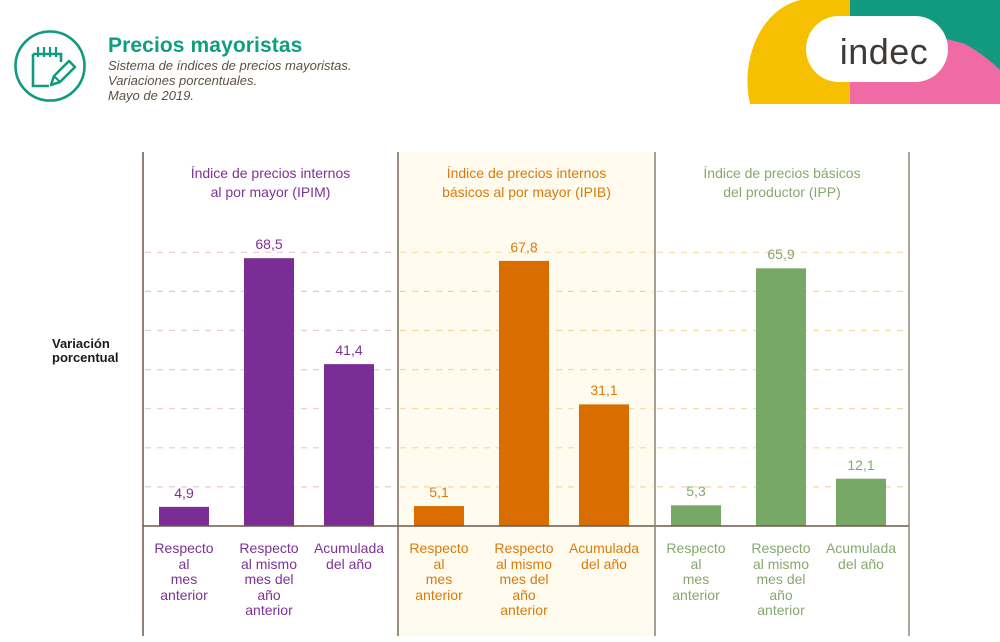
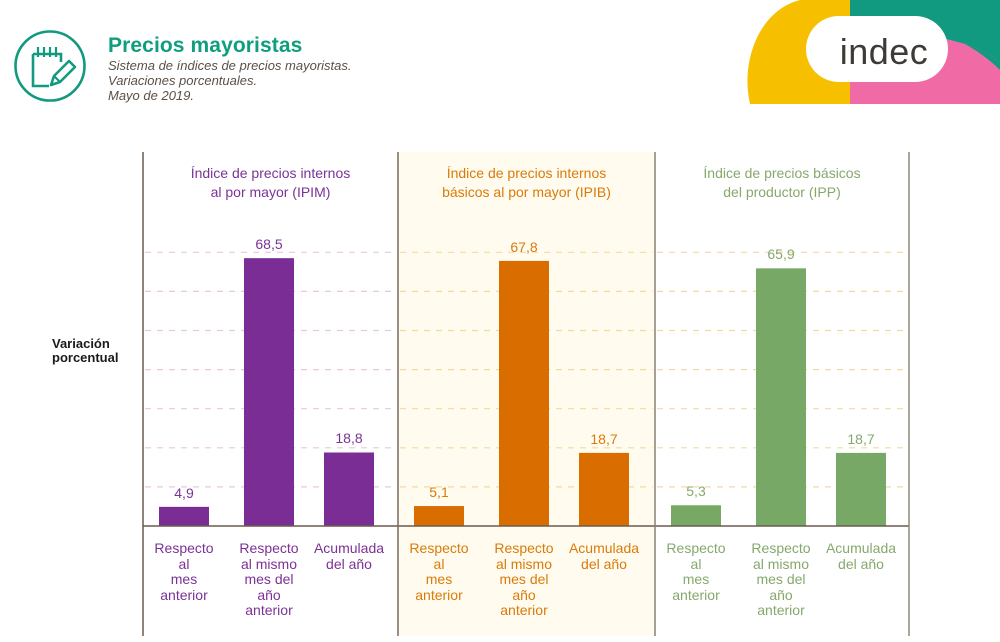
Índice de precios internos al por mayor (IPIM)/Acumulada del año: 41,4 -> 18,8
Índice de precios internos básicos al por mayor (IPIB)/Acumulada del año: 31,1 -> 18,7
Índice de precios básicos del productor (IPP)/Acumulada del año: 12,1 -> 18,7
